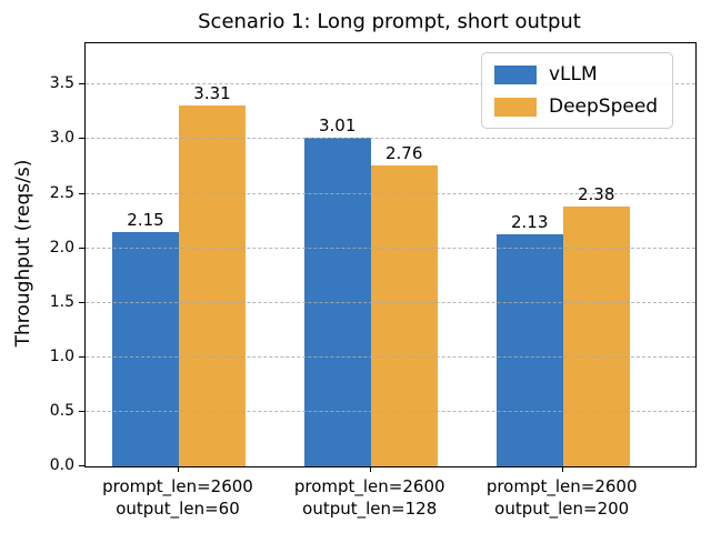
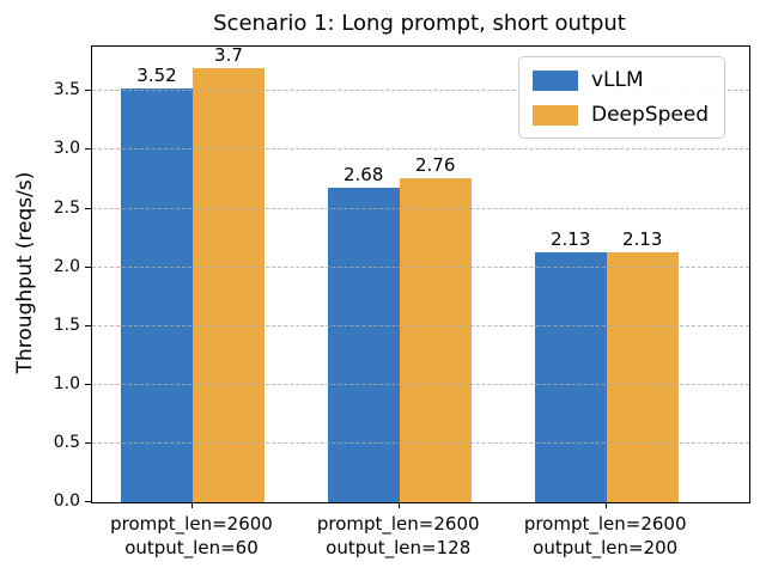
vLLM/prompt_len=2600 output_len=60: 2.15 -> 3.52
DeepSpeed/prompt_len=2600 output_len=60: 3.31 -> 3.7
vLLM/prompt_len=2600 output_len=128: 3.01 -> 2.68
DeepSpeed/prompt_len=2600 output_len=200: 2.38 -> 2.13
